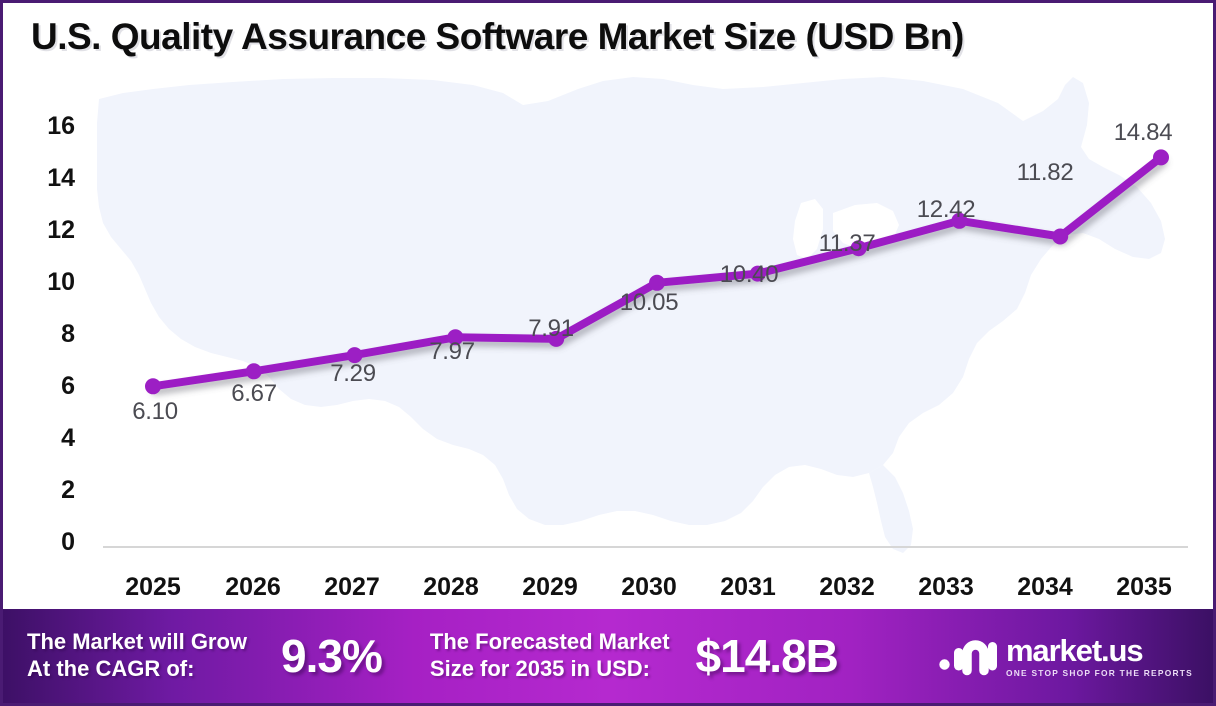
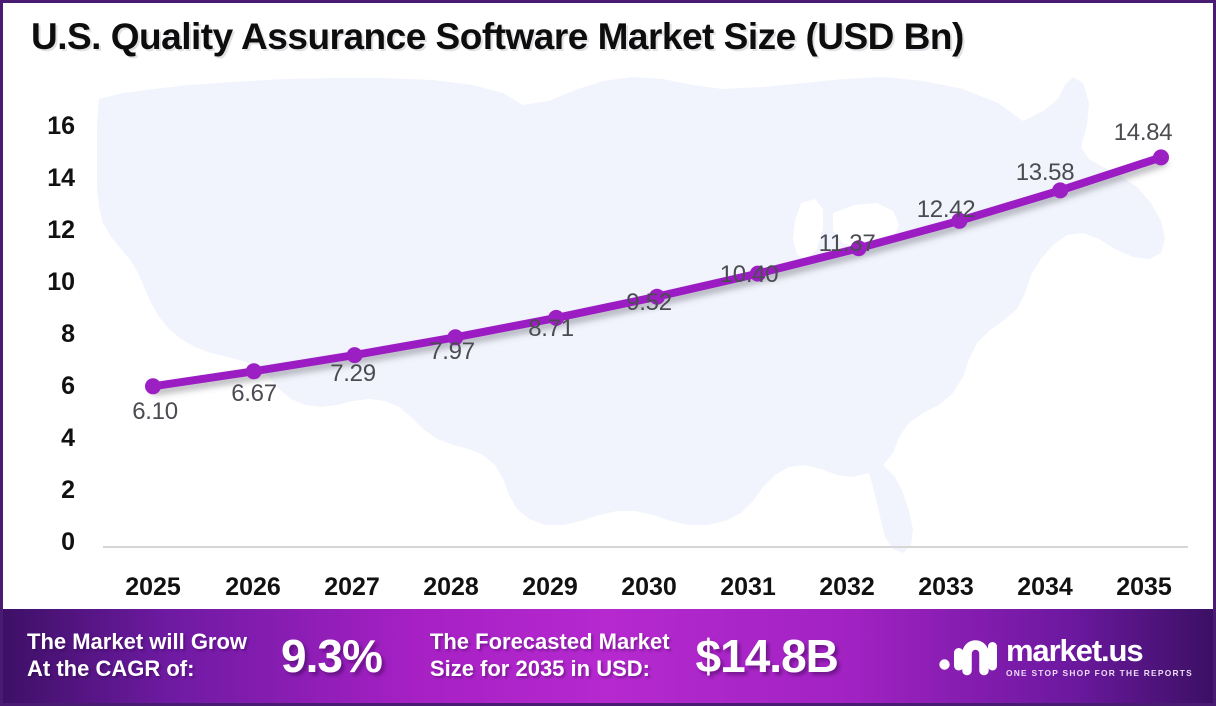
2029: 7.91 -> 8.71
2030: 10.05 -> 9.52
2034: 11.82 -> 13.58
